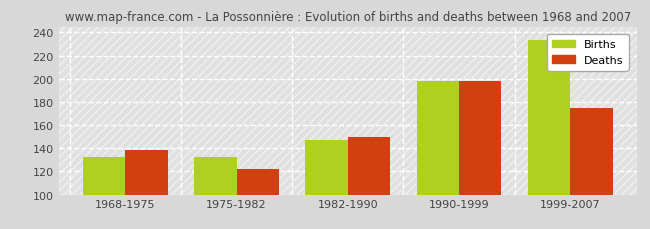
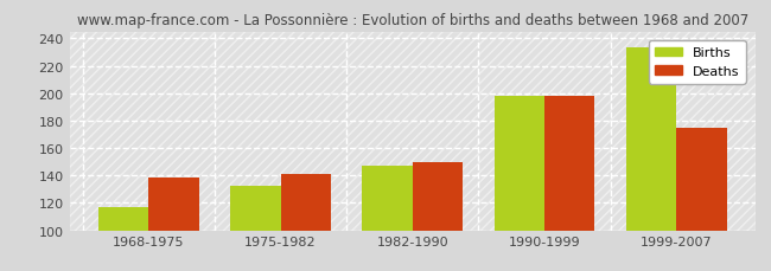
Births/1968-1975: 132 -> 117
Deaths/1975-1982: 122 -> 141
